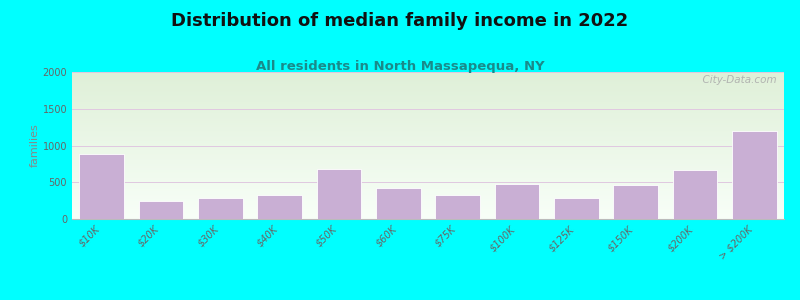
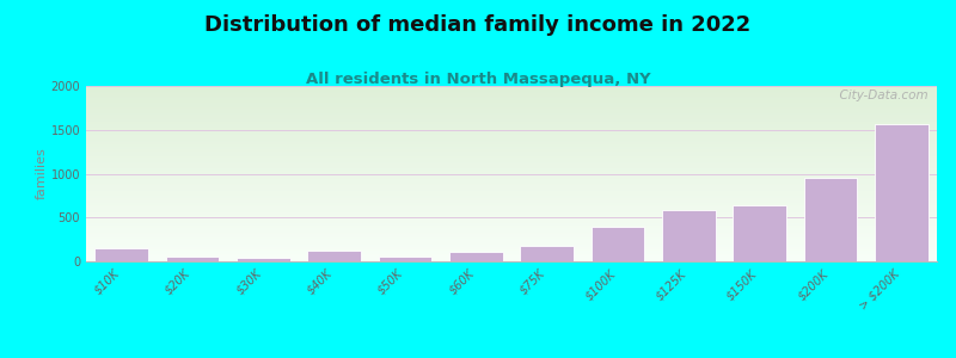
$10K: 880 -> 160
$20K: 240 -> 50
$30K: 280 -> 40
$40K: 320 -> 120
$50K: 680 -> 50
$60K: 420 -> 110
$75K: 320 -> 180
$100K: 480 -> 390
$125K: 280 -> 580
$150K: 460 -> 640
$200K: 660 -> 950
> $200K: 1200 -> 1570
